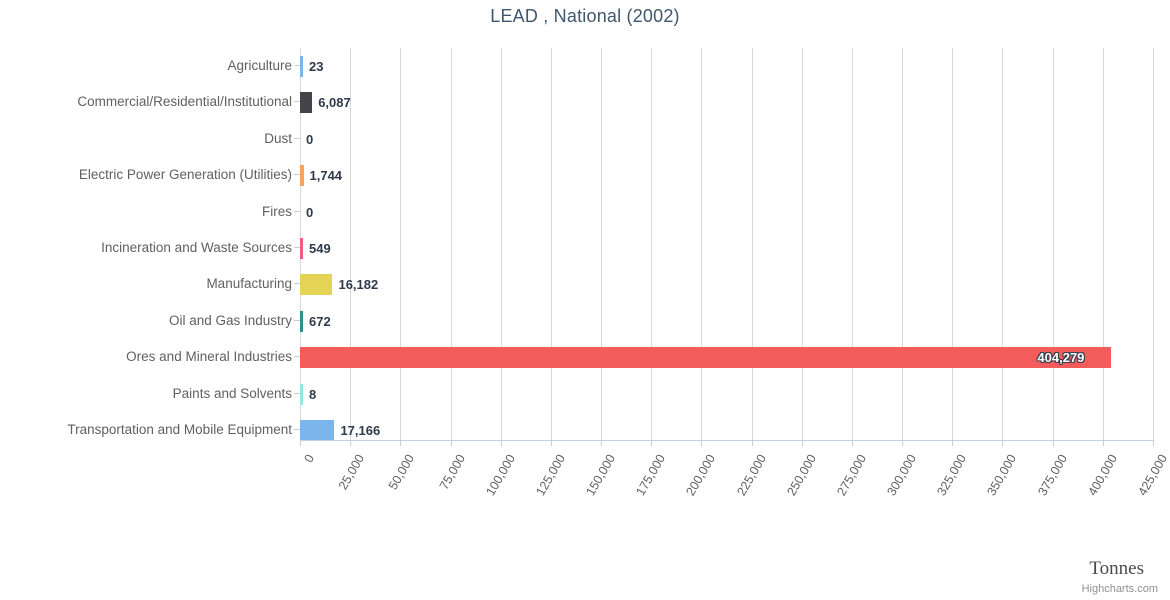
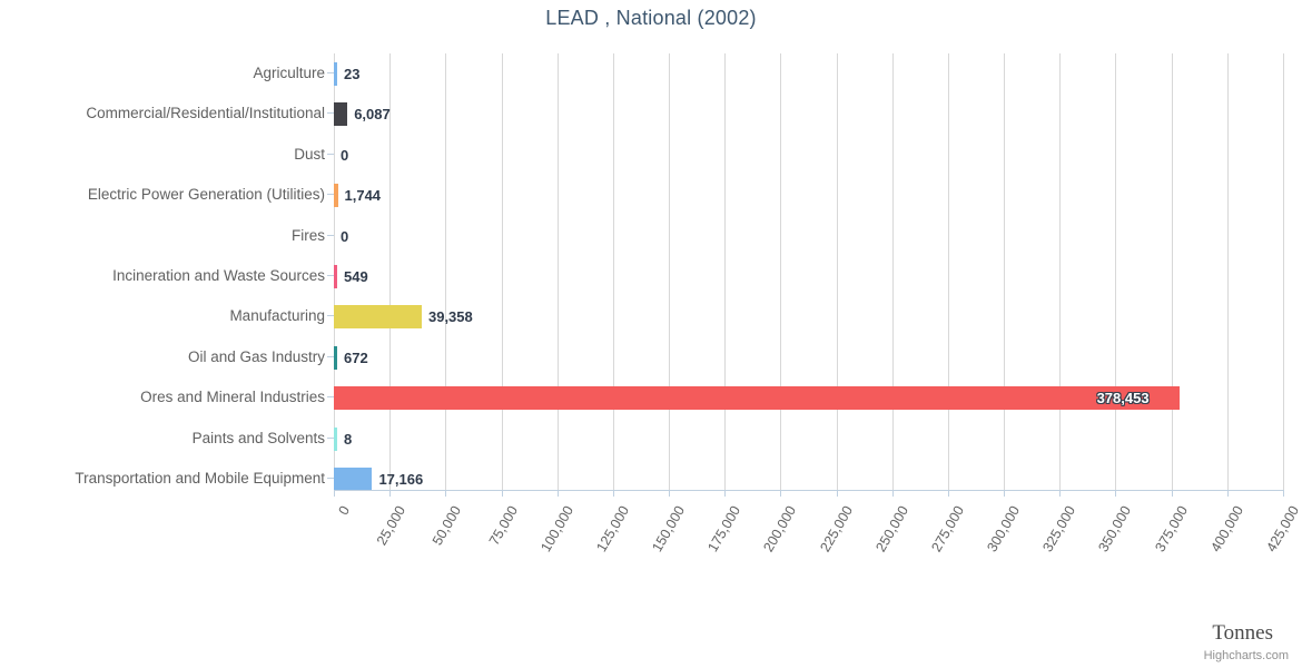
Manufacturing: 16,182 -> 39,358
Ores and Mineral Industries: 404,279 -> 378,453
